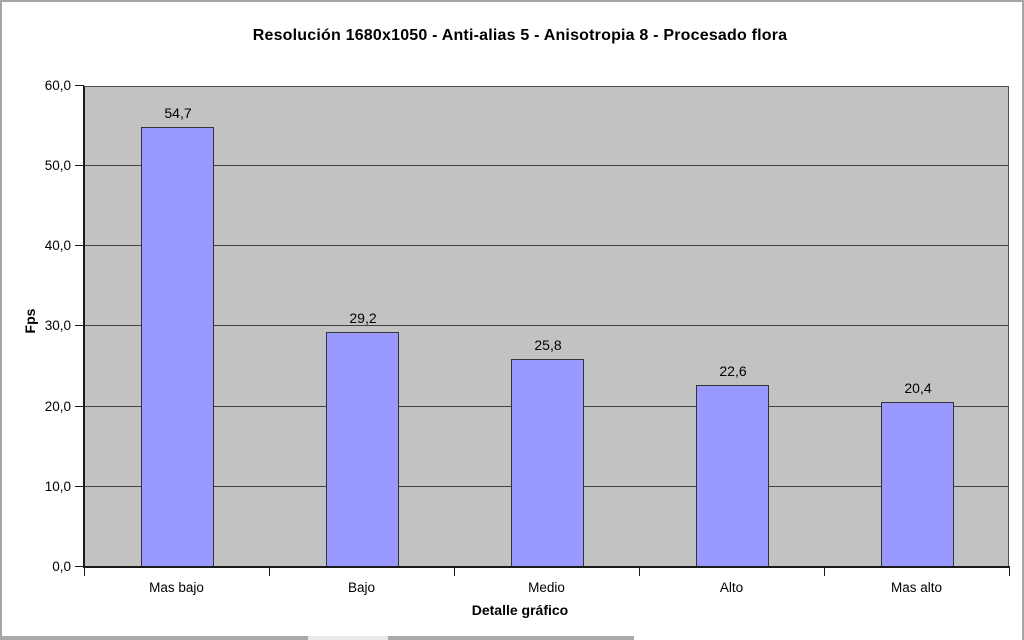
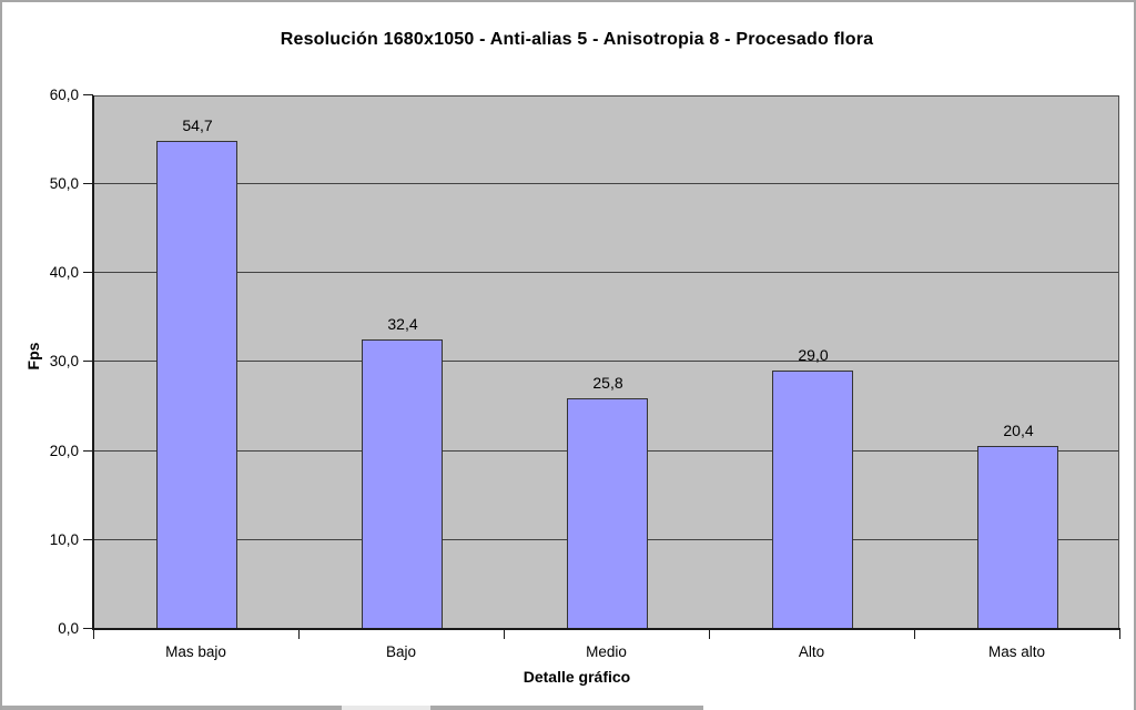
Bajo: 29,2 -> 32,4
Alto: 22,6 -> 29,0
